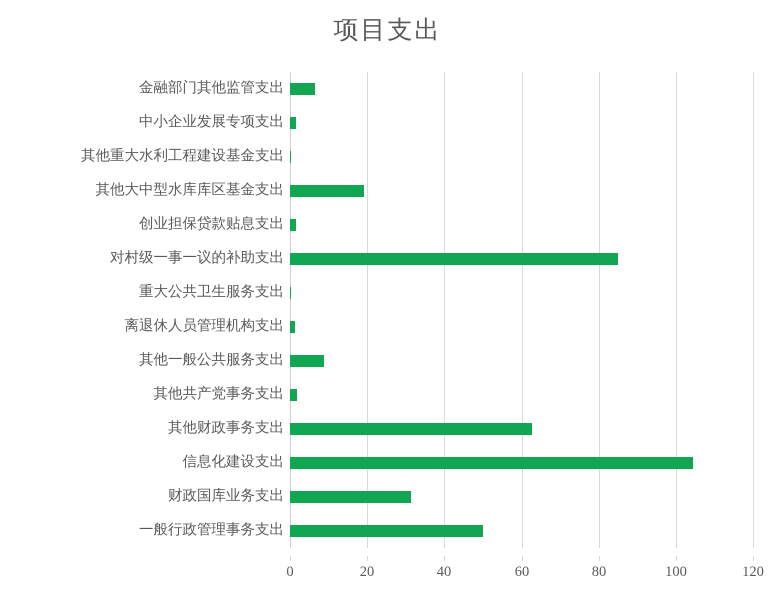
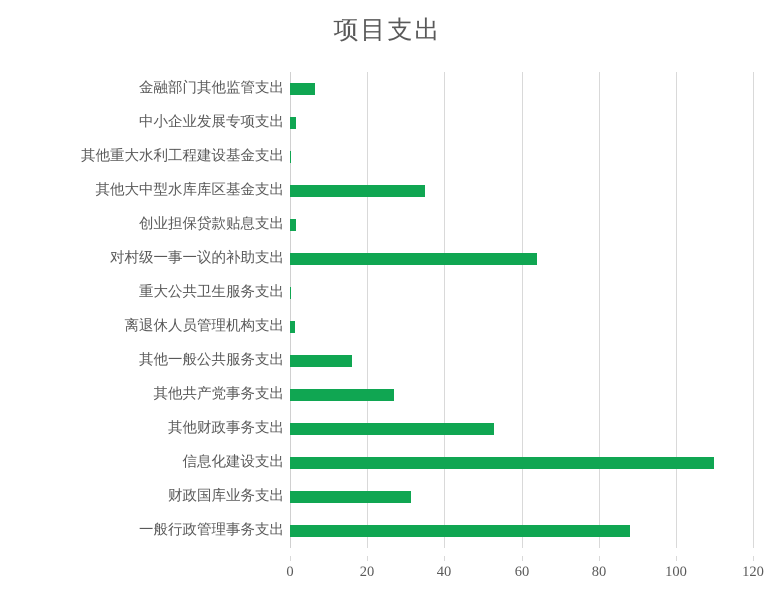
其他大中型水库库区基金支出: 19 -> 35
对村级一事一议的补助支出: 85 -> 64
其他一般公共服务支出: 9 -> 16
其他共产党事务支出: 2 -> 27
其他财政事务支出: 63 -> 53
信息化建设支出: 104 -> 110
一般行政管理事务支出: 50 -> 88
